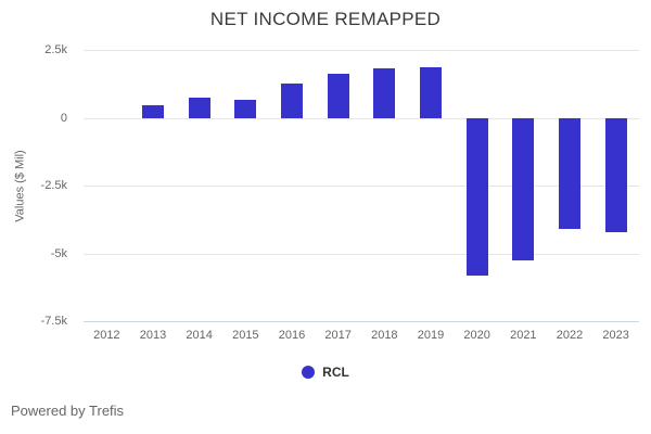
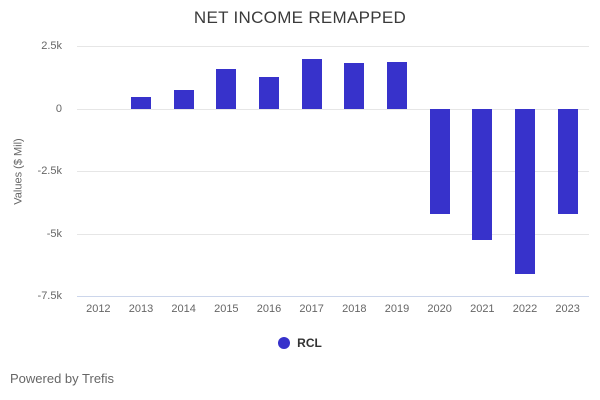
2015: 0.7k -> 1.6k
2017: 1.6k -> 2.0k
2020: -5.8k -> -4.2k
2022: -4.1k -> -6.6k
